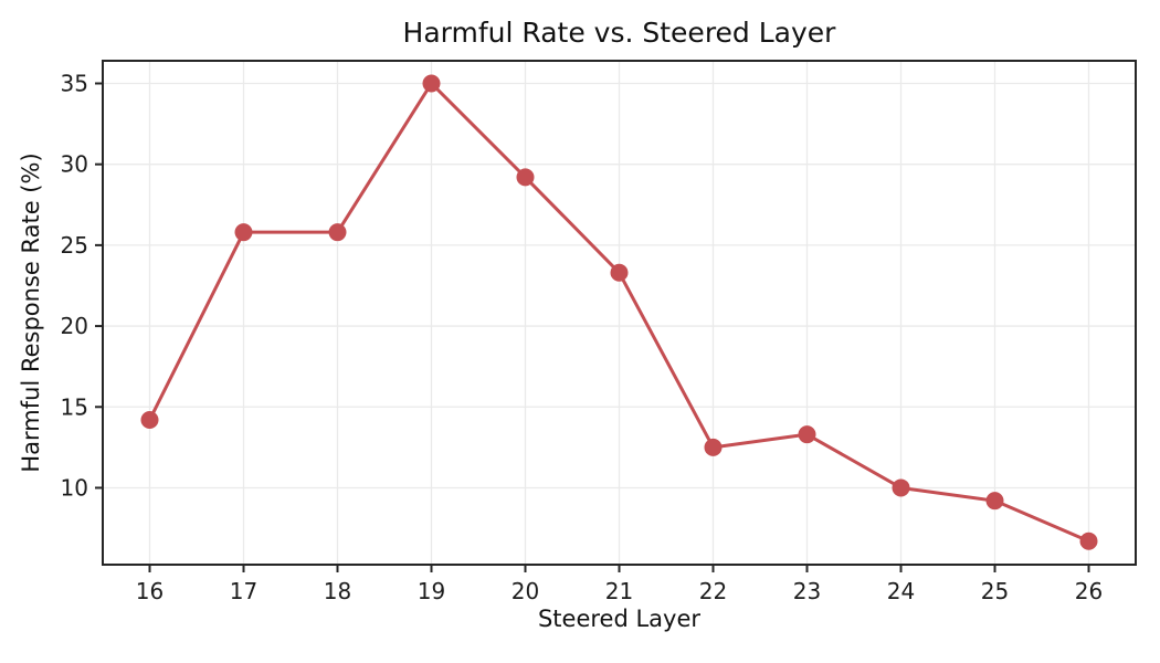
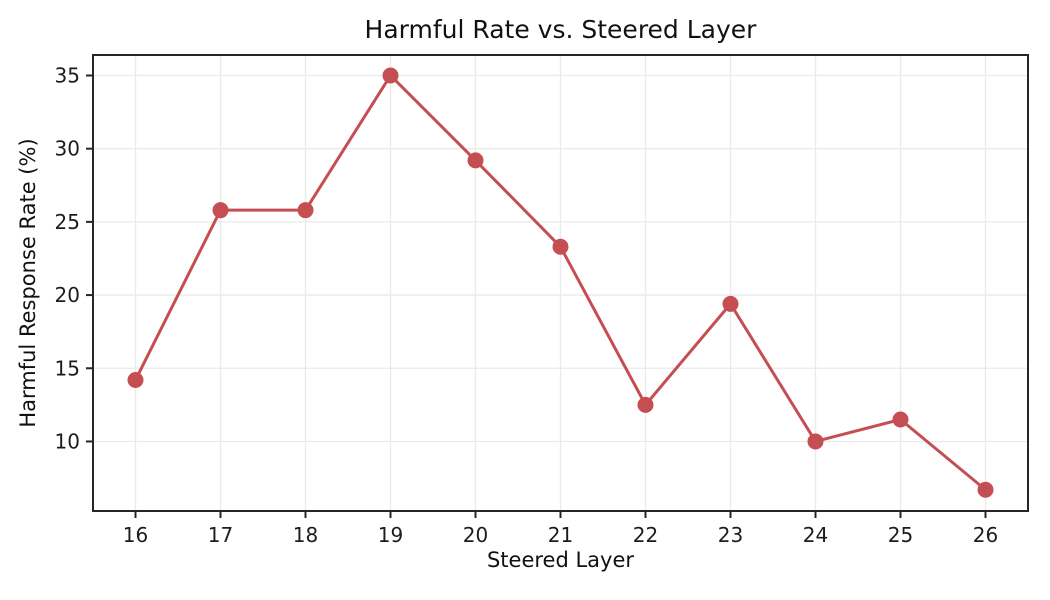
23: 13.3 -> 19.4
25: 9.2 -> 11.5
